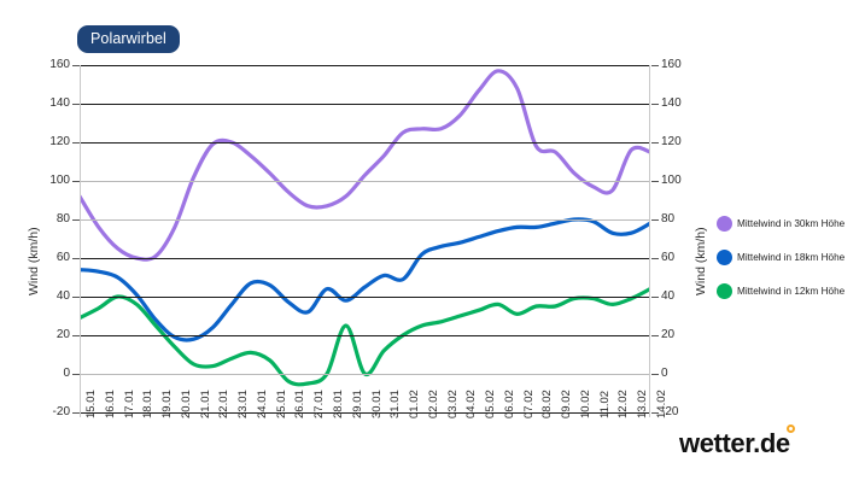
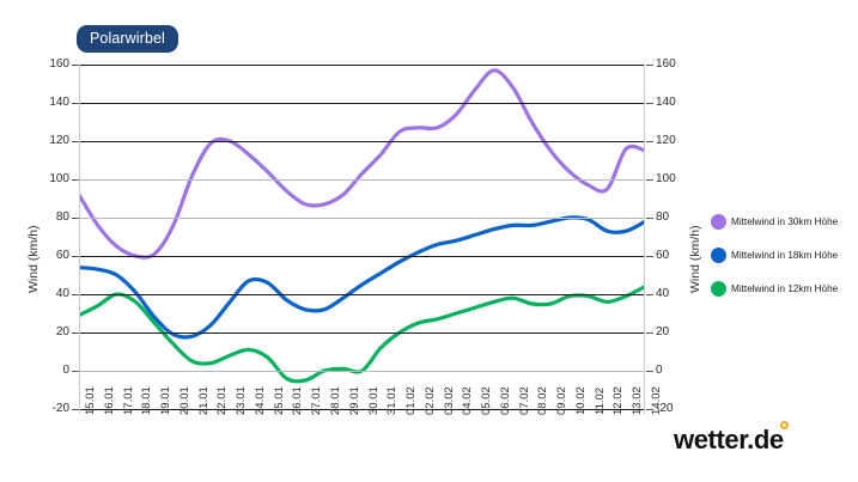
Mittelwind in 18km Höhe/28.01: 44 -> 32
Mittelwind in 12km Höhe/29.01: 25 -> 1
Mittelwind in 18km Höhe/01.02: 49 -> 57
Mittelwind in 12km Höhe/07.02: 31 -> 38
Mittelwind in 30km Höhe/08.02: 118 -> 130
